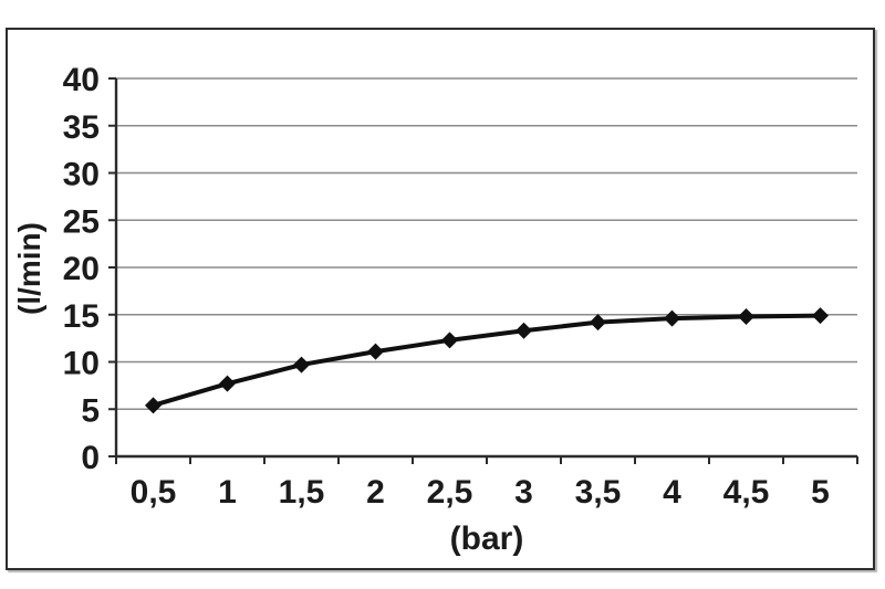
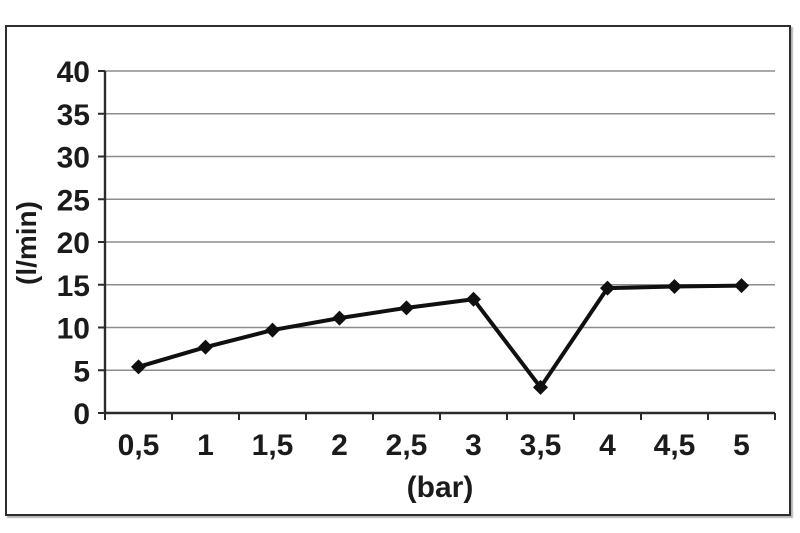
3,5: 14 -> 3
